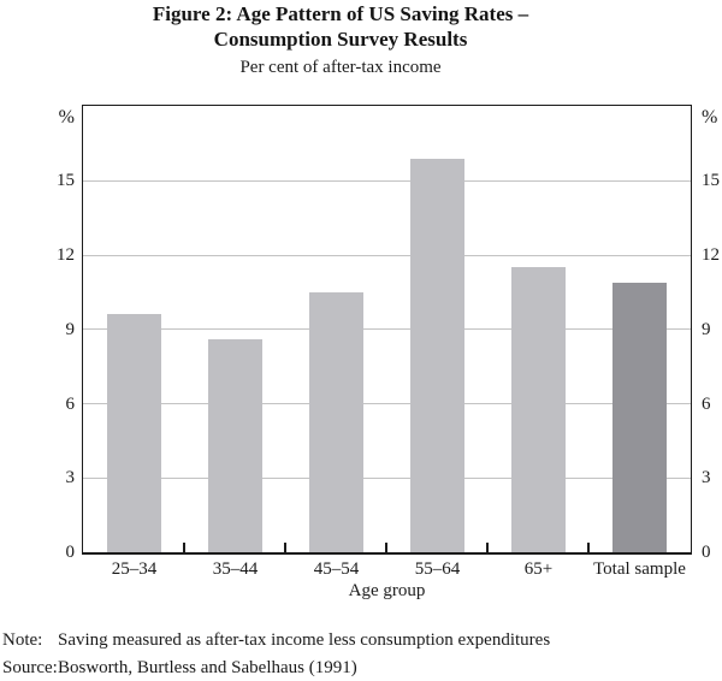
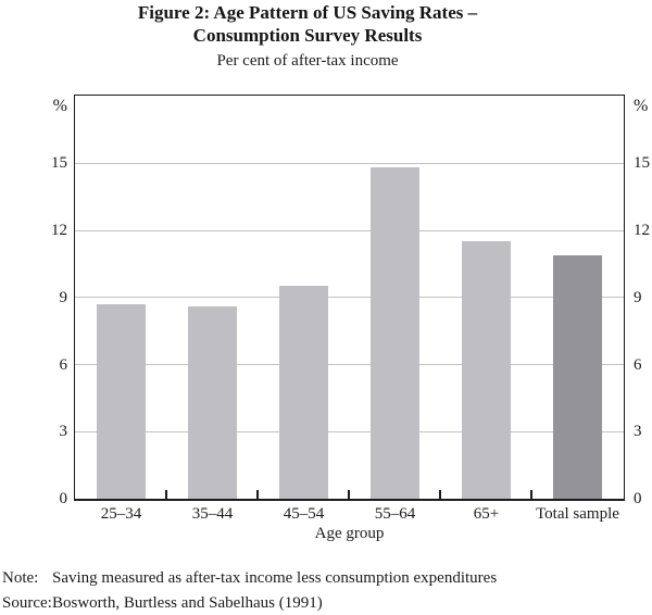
25–34: 9.6 -> 8.7
45–54: 10.5 -> 9.5
55–64: 15.9 -> 14.8
